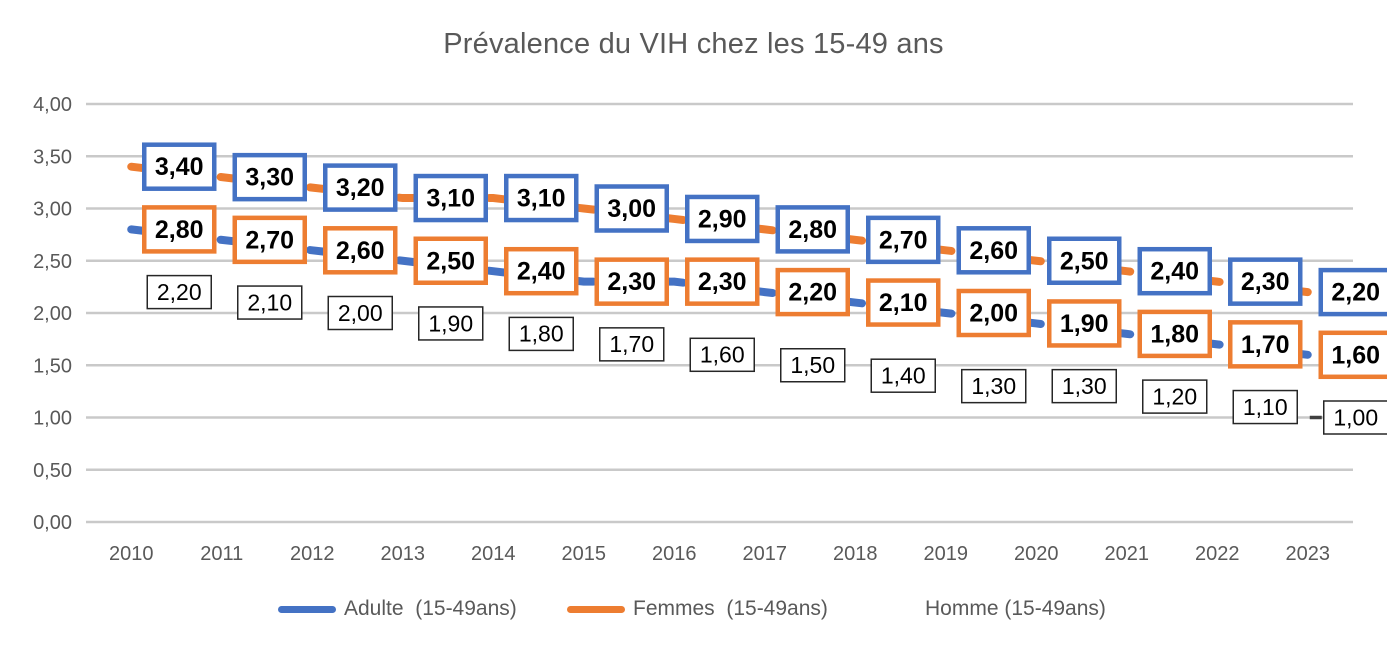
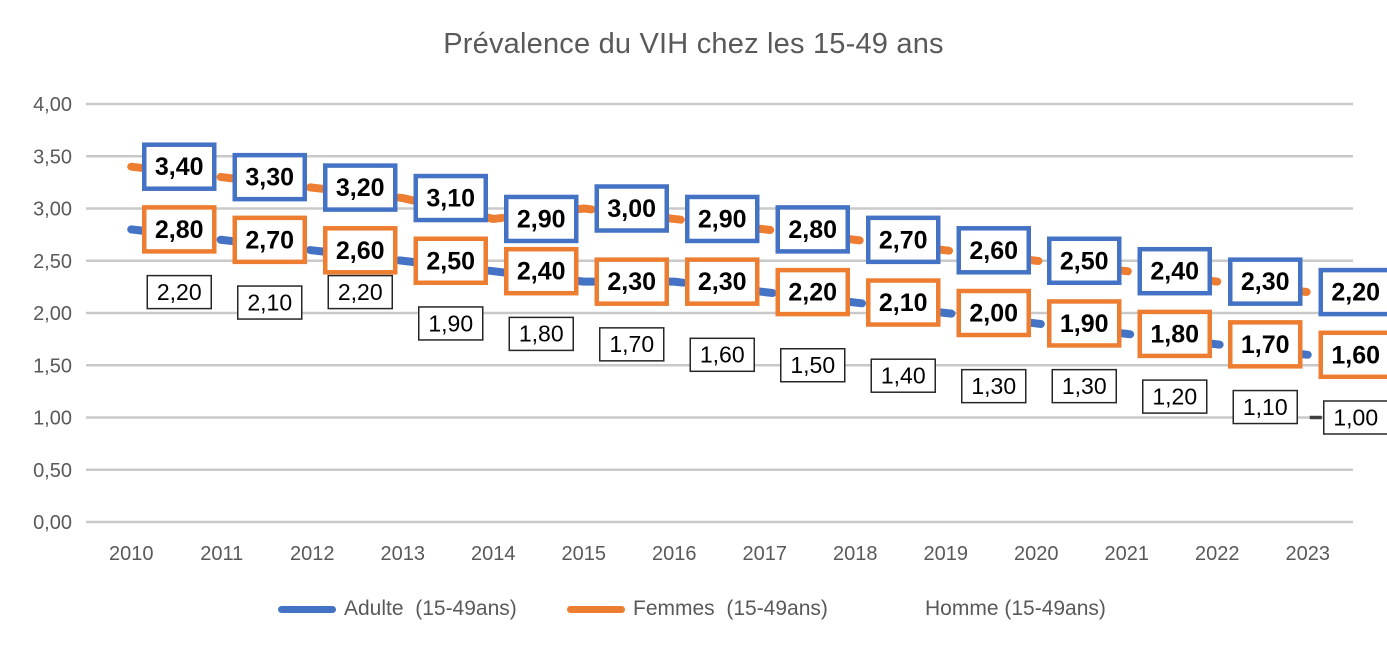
Homme (15-49ans)/2012: 2,00 -> 2,20
Femmes (15-49ans)/2014: 3,10 -> 2,90
